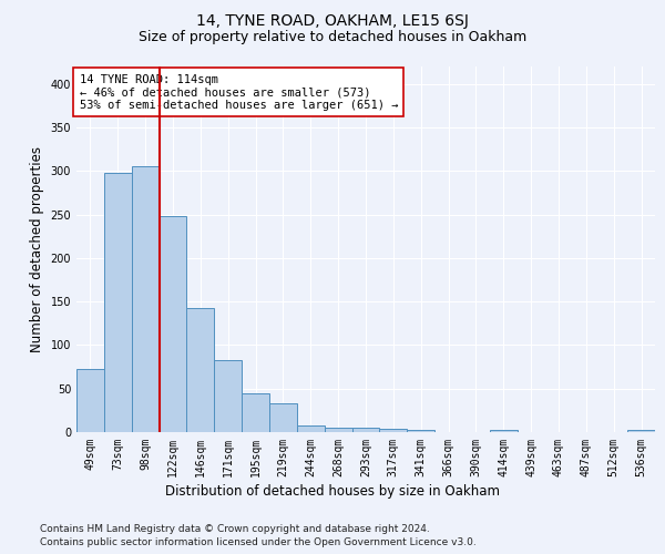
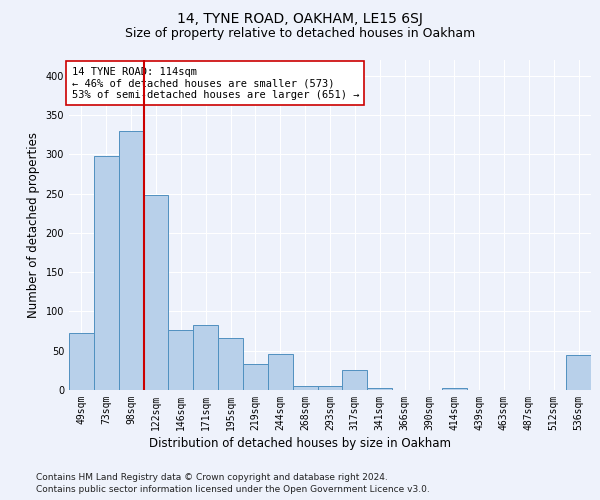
98sqm: 305 -> 330
146sqm: 143 -> 76
195sqm: 44 -> 66
244sqm: 8 -> 46
317sqm: 4 -> 26
536sqm: 3 -> 44
